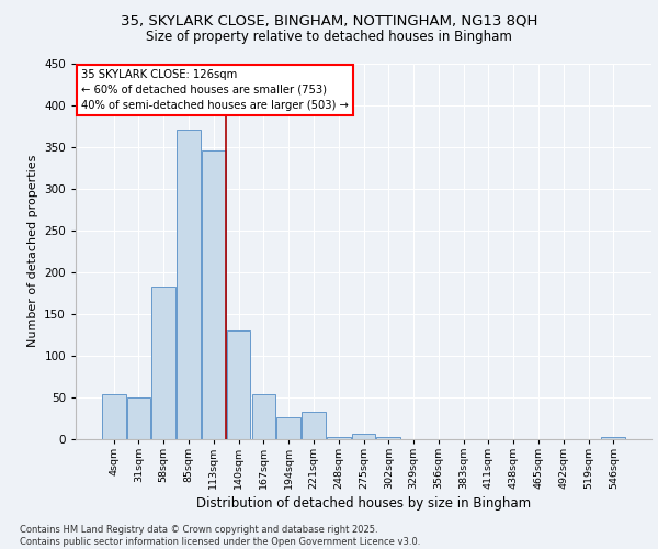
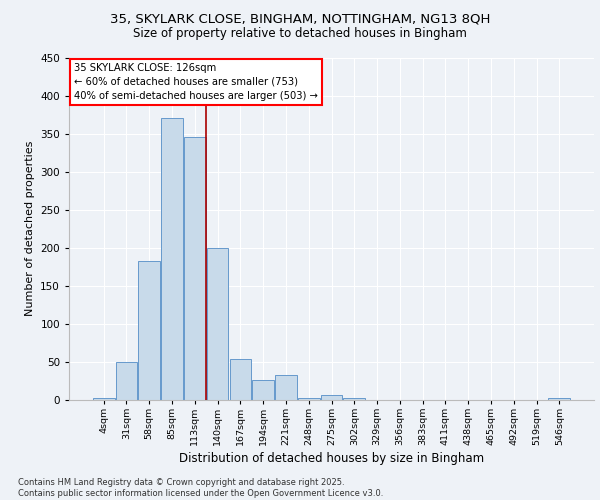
4sqm: 54 -> 3
140sqm: 130 -> 200
